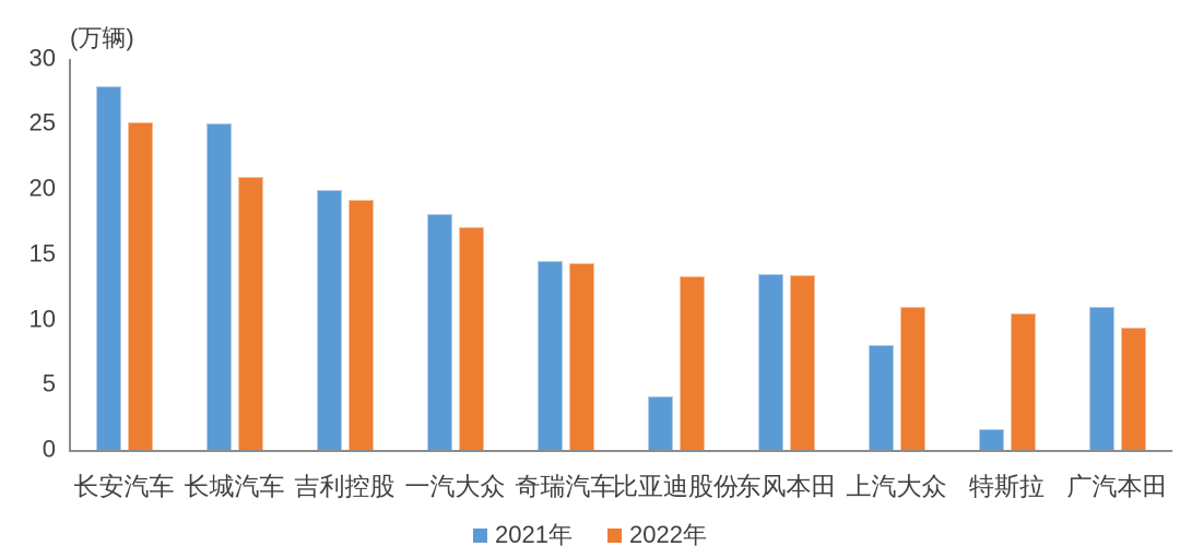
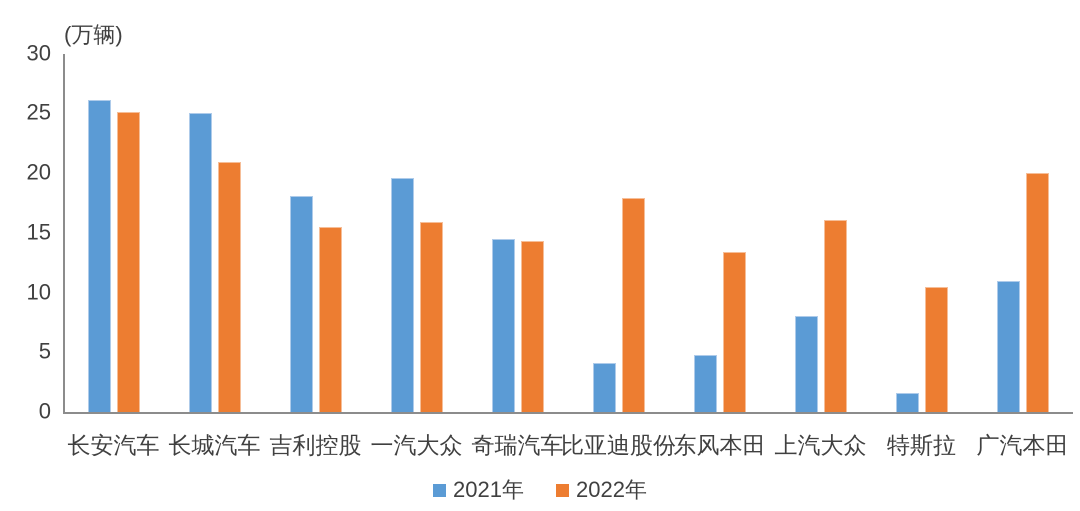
2021年/长安汽车: 27.9 -> 26.1
2021年/吉利控股: 19.9 -> 18.1
2022年/吉利控股: 19.2 -> 15.5
2021年/一汽大众: 18.1 -> 19.6
2022年/一汽大众: 17.1 -> 15.9
2022年/比亚迪股份: 13.3 -> 17.9
2021年/东风本田: 13.5 -> 4.8
2022年/上汽大众: 11.0 -> 16.1
2022年/广汽本田: 9.4 -> 20.0
